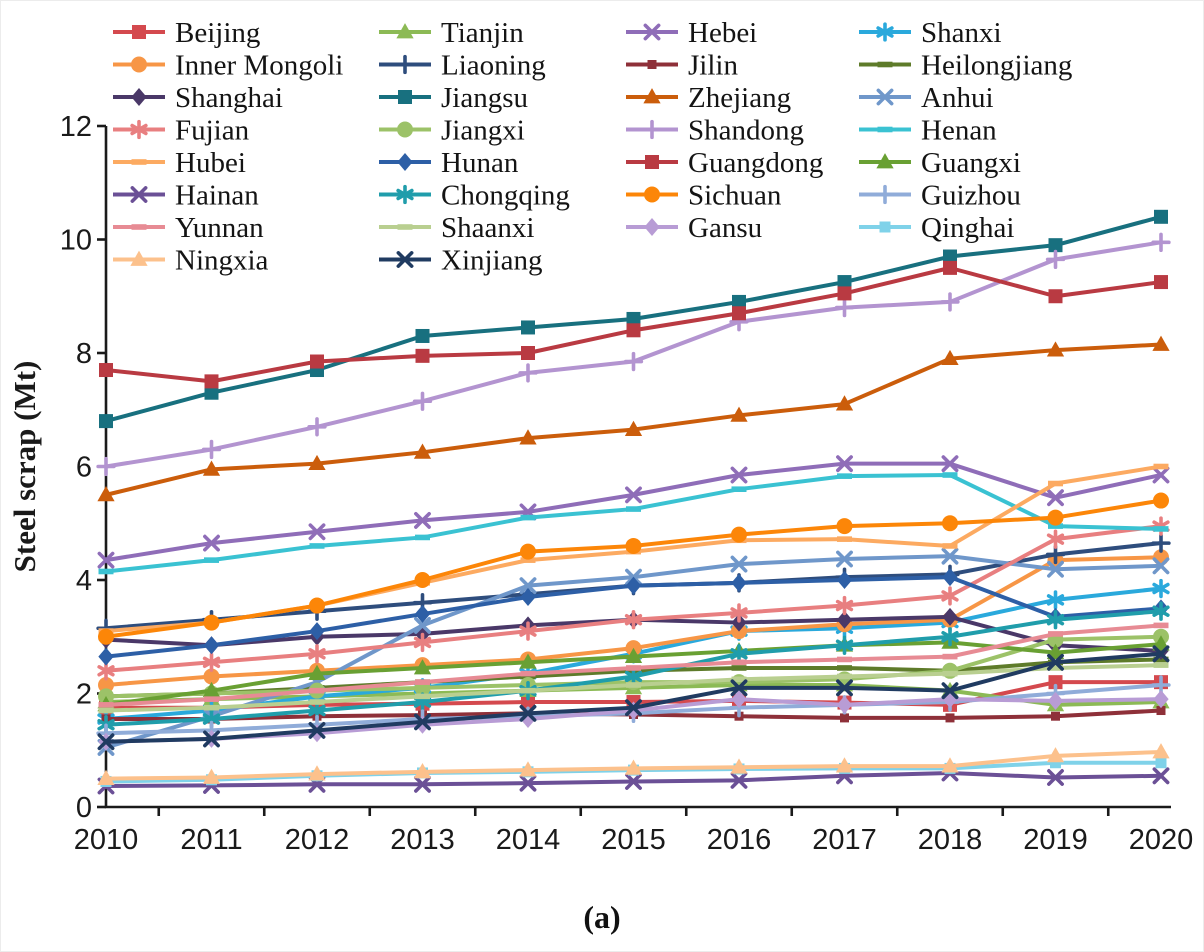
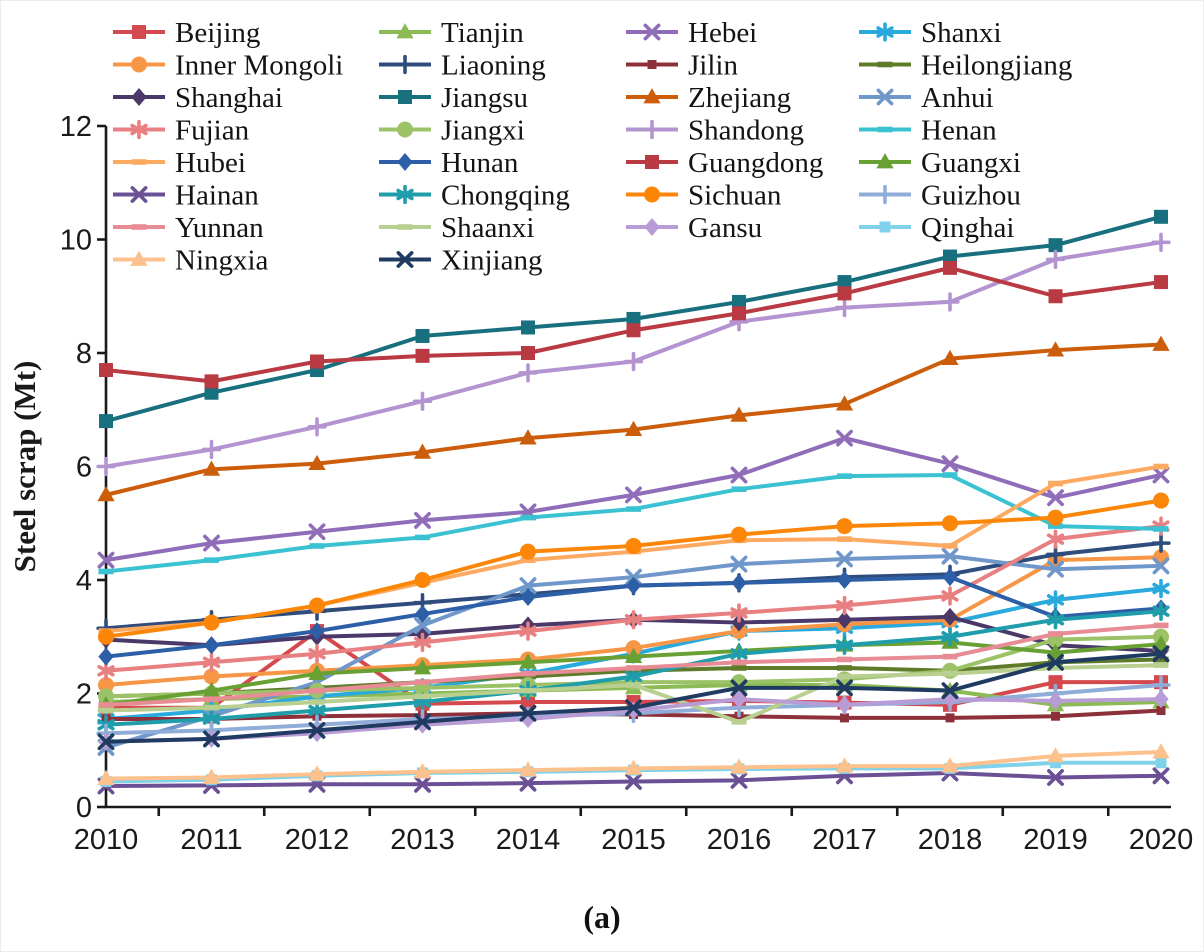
Beijing/2012: 1.8 -> 3.1
Shaanxi/2016: 2.2 -> 1.5
Hebei/2017: 6.0 -> 6.5
